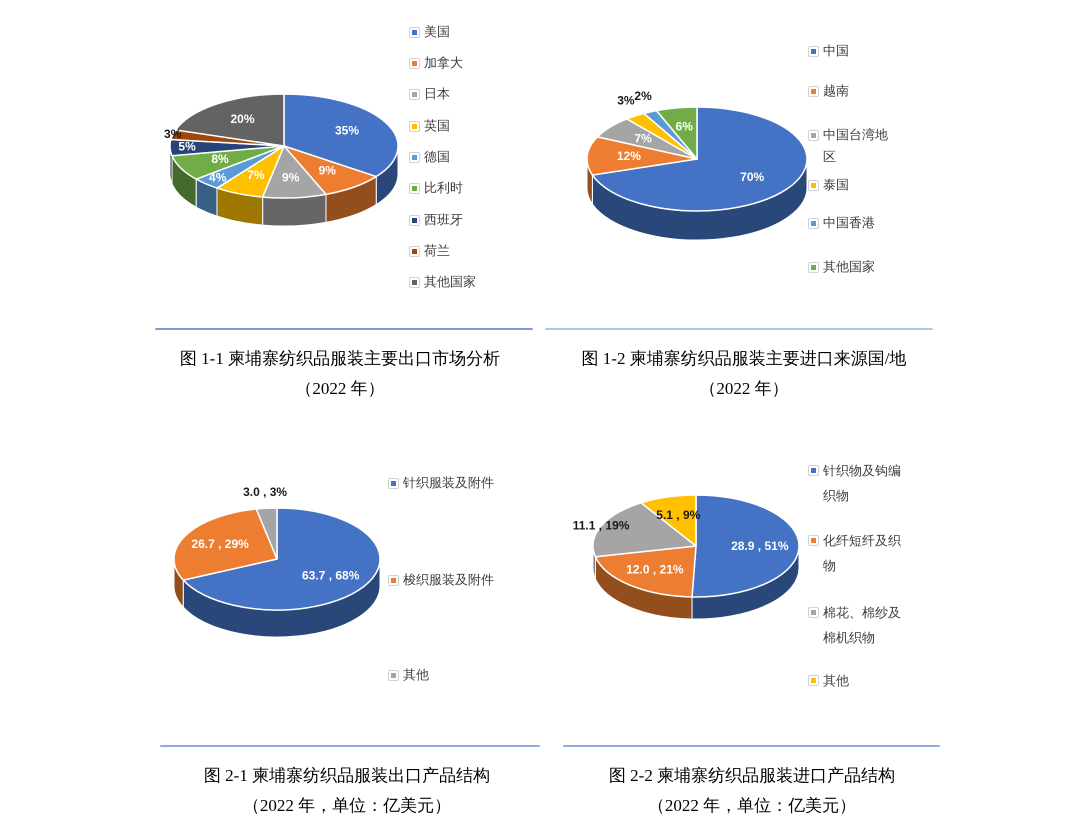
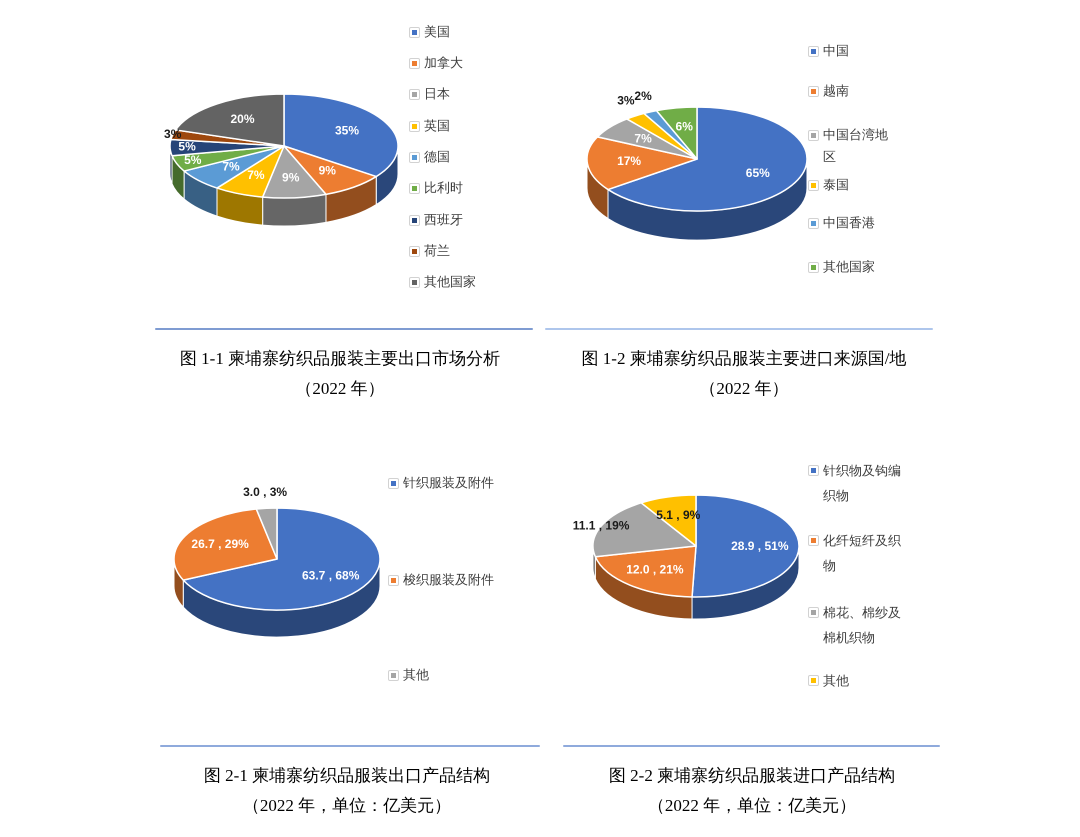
图 1-1 柬埔寨纺织品服装主要出口市场分析（2022 年）/德国: 4% -> 7%
图 1-1 柬埔寨纺织品服装主要出口市场分析（2022 年）/比利时: 8% -> 5%
图 1-2 柬埔寨纺织品服装主要进口来源国/地（2022 年）/中国: 70% -> 65%
图 1-2 柬埔寨纺织品服装主要进口来源国/地（2022 年）/越南: 12% -> 17%
